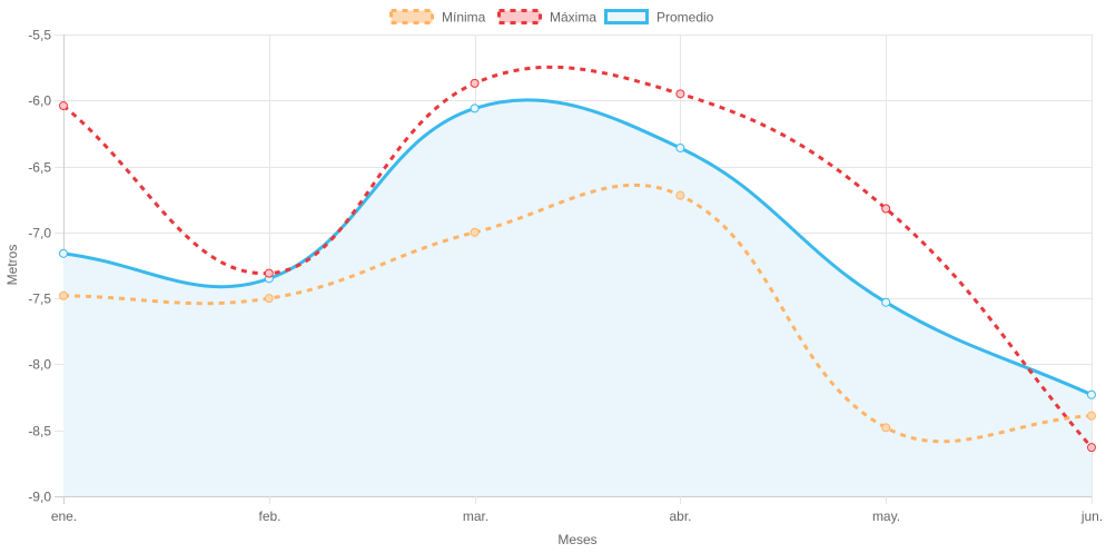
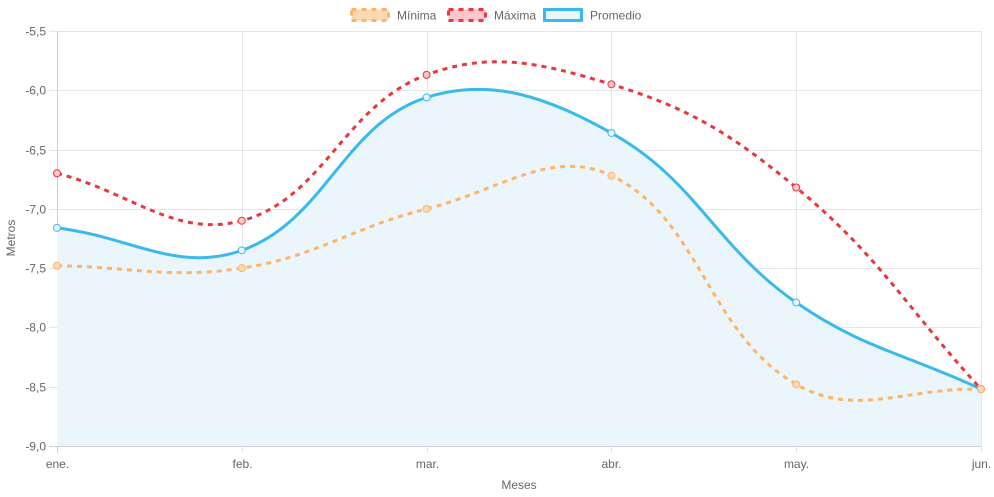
Máxima/ene.: -6,04 -> -6,70
Máxima/feb.: -7,31 -> -7,10
Promedio/may.: -7,53 -> -7,79
Mínima/jun.: -8,39 -> -8,52
Máxima/jun.: -8,63 -> -8,52
Promedio/jun.: -8,23 -> -8,52
